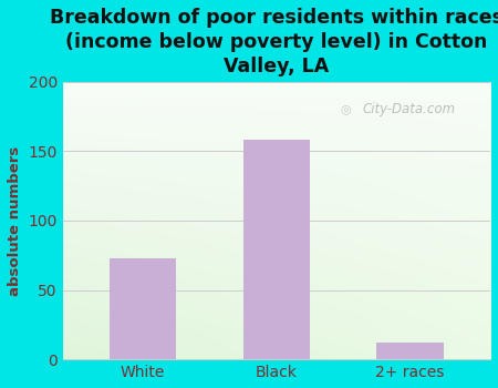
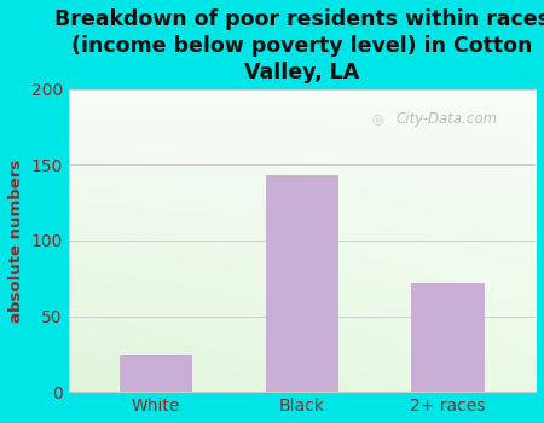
White: 73 -> 24
Black: 158 -> 143
2+ races: 12 -> 72
